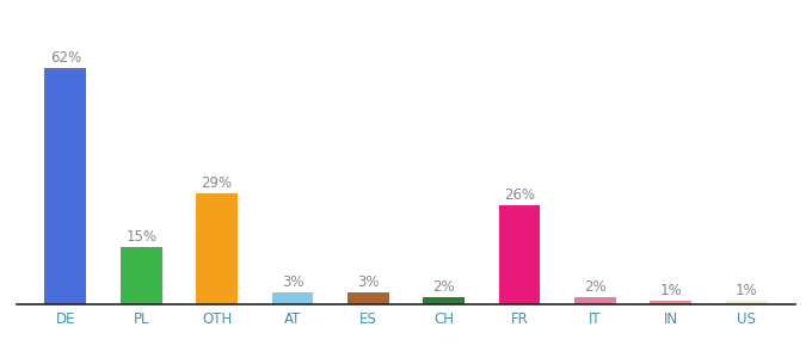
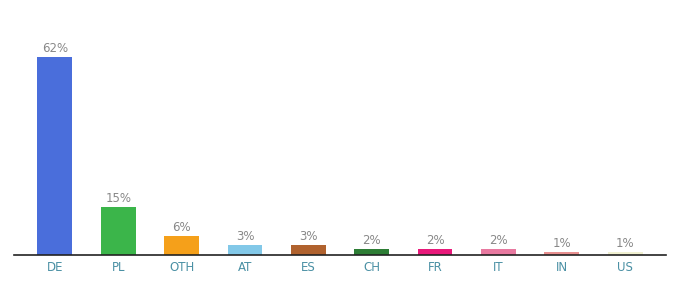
OTH: 29% -> 6%
FR: 26% -> 2%
